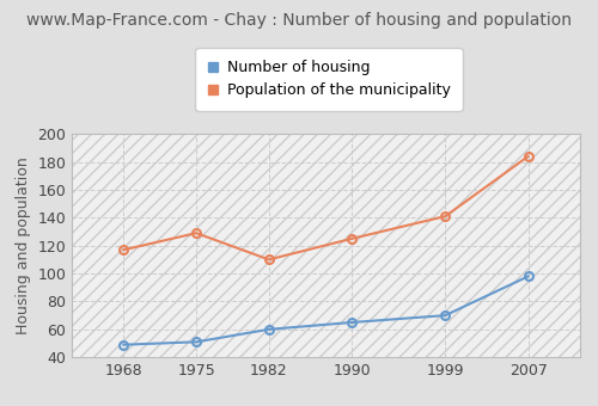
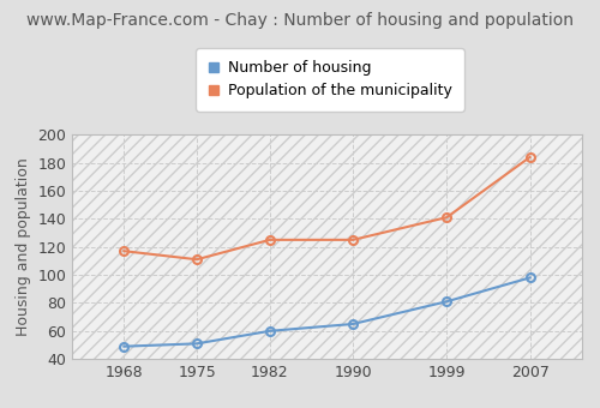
Population of the municipality/1975: 129 -> 111
Population of the municipality/1982: 110 -> 125
Number of housing/1999: 70 -> 81
